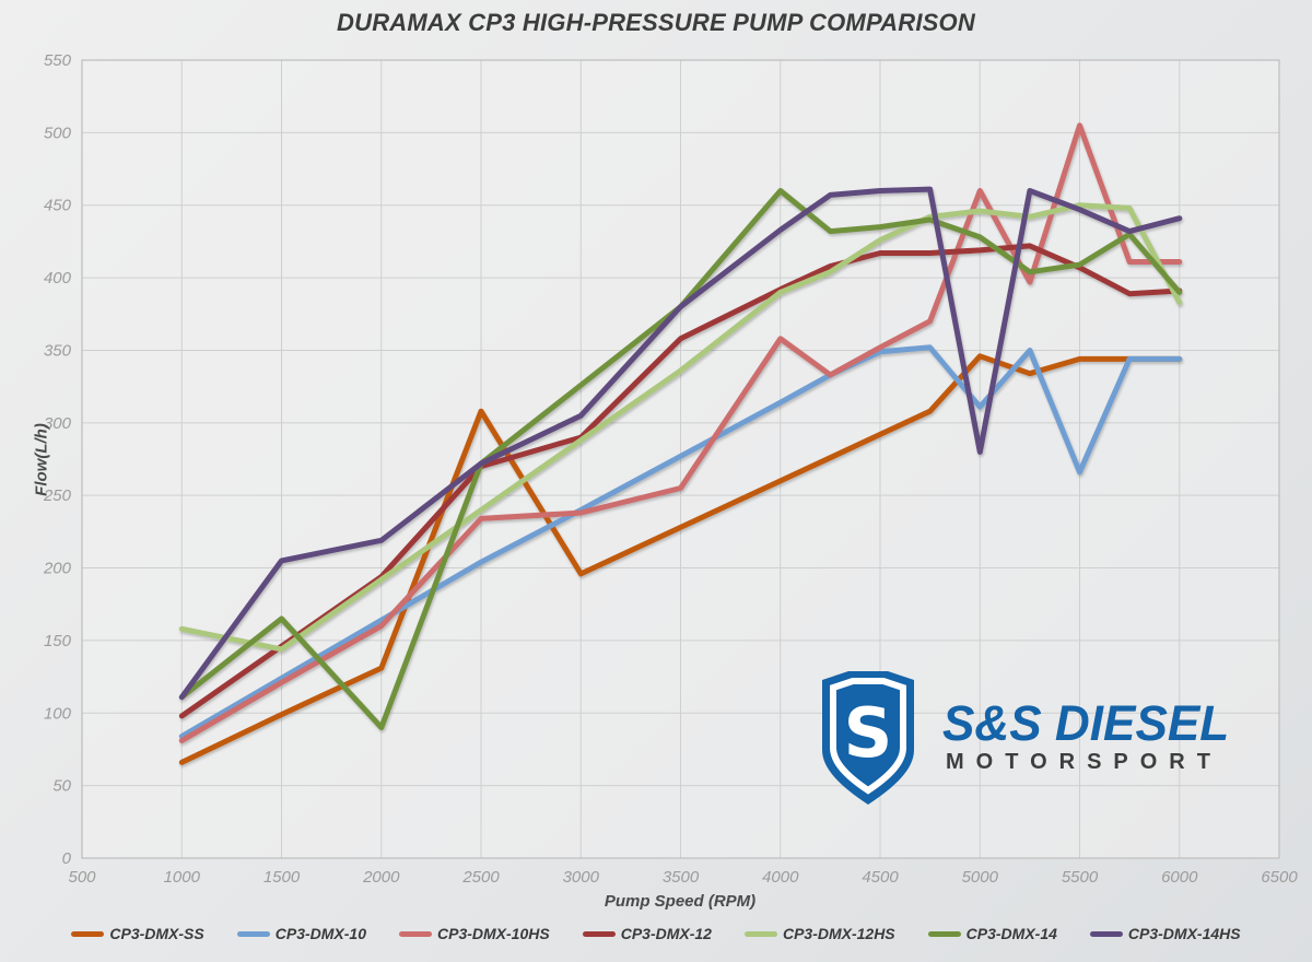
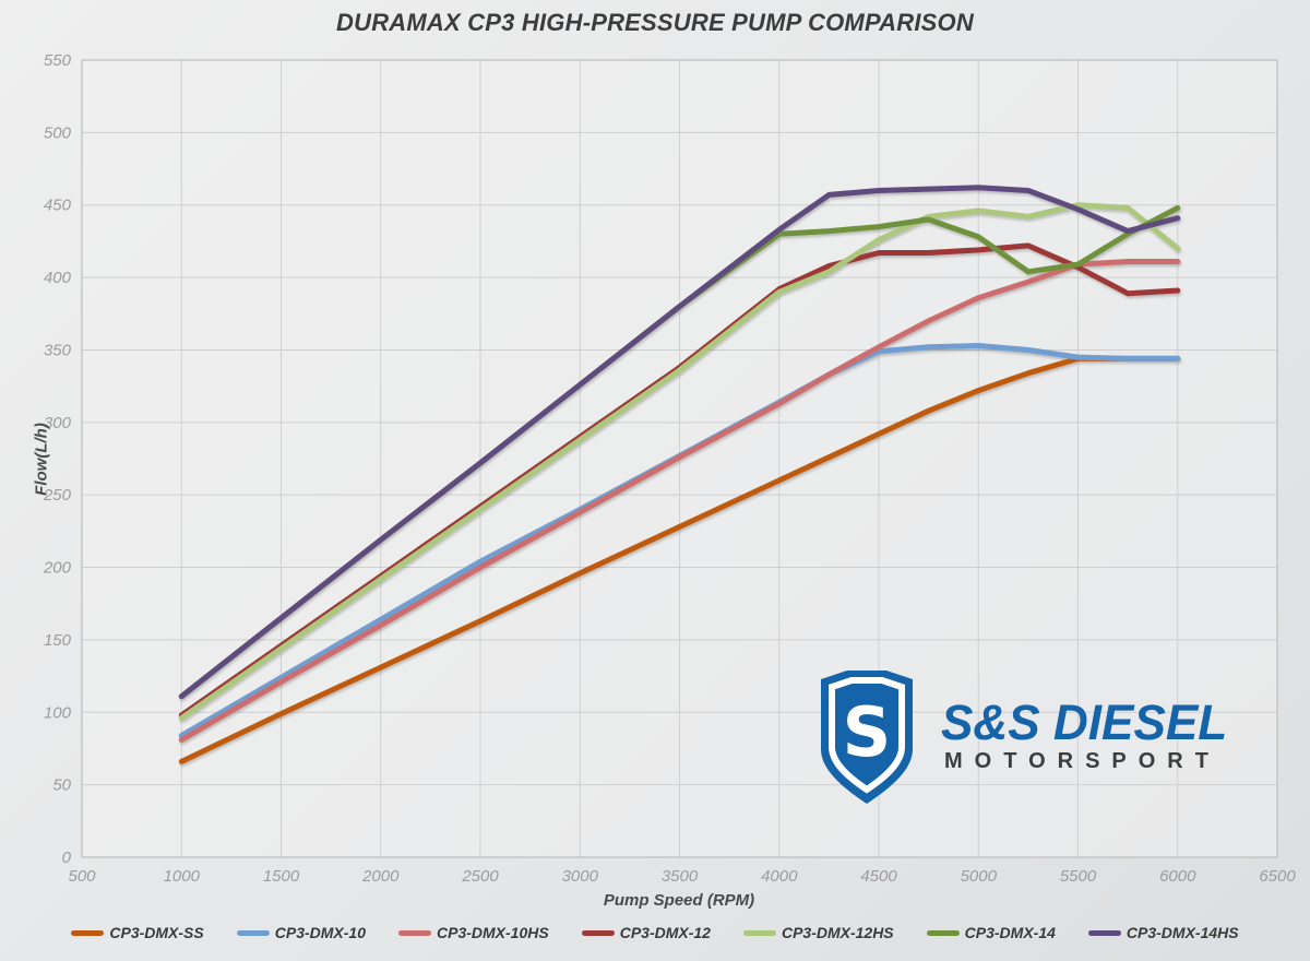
CP3-DMX-12HS/1000: 158 -> 96
CP3-DMX-14HS/1500: 205 -> 165
CP3-DMX-14/2000: 90 -> 219
CP3-DMX-SS/2500: 308 -> 163
CP3-DMX-10HS/2500: 234 -> 200
CP3-DMX-12/2500: 270 -> 242
CP3-DMX-14HS/3000: 305 -> 326
CP3-DMX-10HS/3500: 255 -> 276
CP3-DMX-12/3500: 358 -> 338
CP3-DMX-10HS/4000: 358 -> 313
CP3-DMX-14/4000: 460 -> 430
CP3-DMX-SS/5000: 346 -> 322
CP3-DMX-10/5000: 311 -> 353
CP3-DMX-10HS/5000: 460 -> 386
CP3-DMX-14HS/5000: 280 -> 462
CP3-DMX-10/5500: 266 -> 345
CP3-DMX-10HS/5500: 505 -> 409
CP3-DMX-12HS/6000: 383 -> 420
CP3-DMX-14/6000: 390 -> 448
